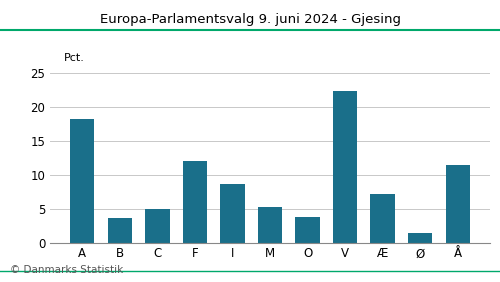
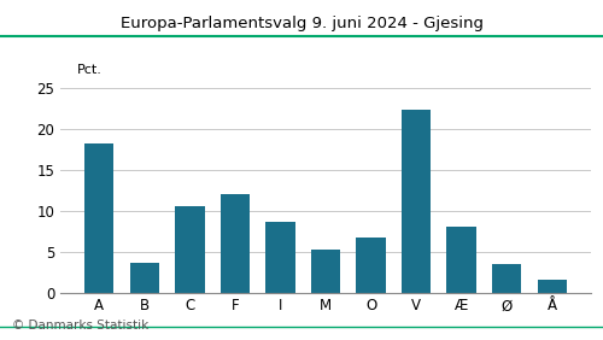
C: 5.0 -> 10.5
O: 3.8 -> 6.7
Æ: 7.2 -> 8.1
Ø: 1.4 -> 3.5
Å: 11.4 -> 1.5
